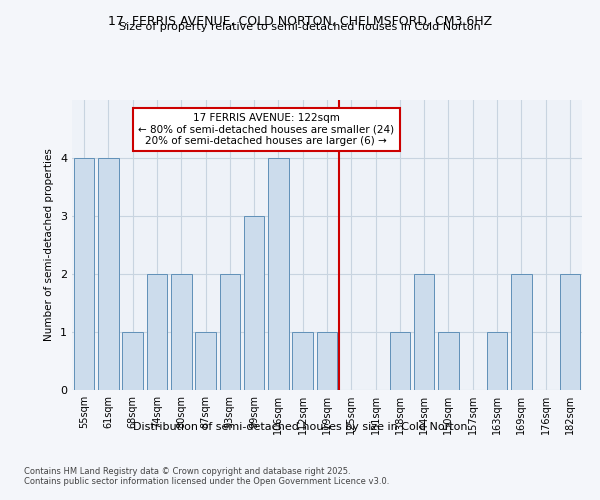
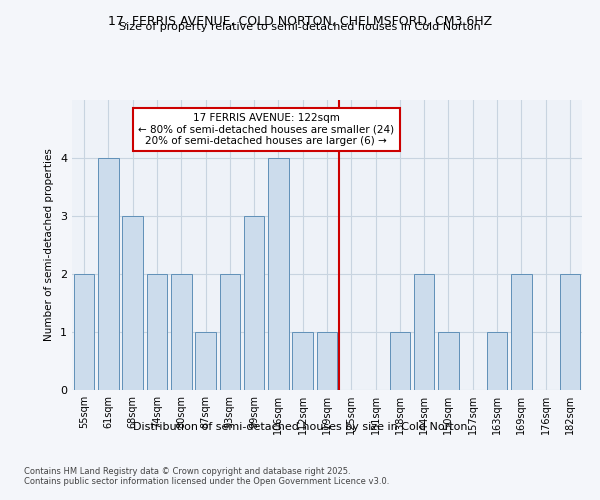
55sqm: 4 -> 2
68sqm: 1 -> 3
